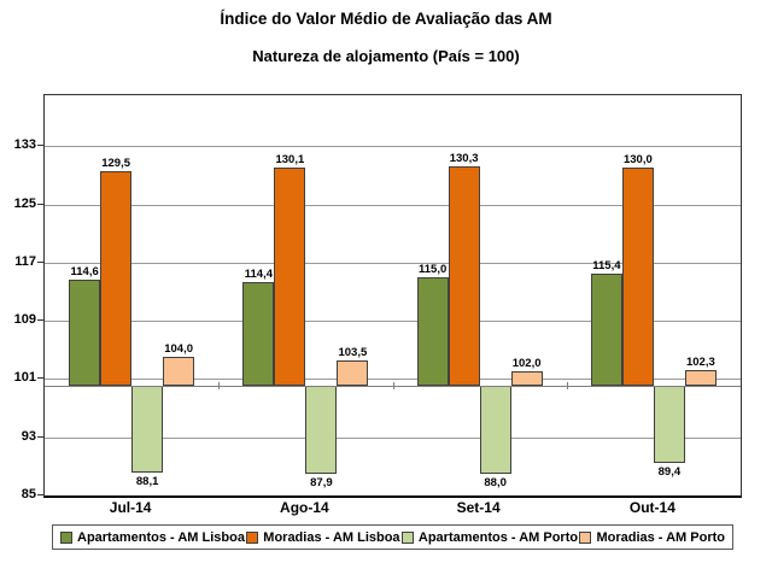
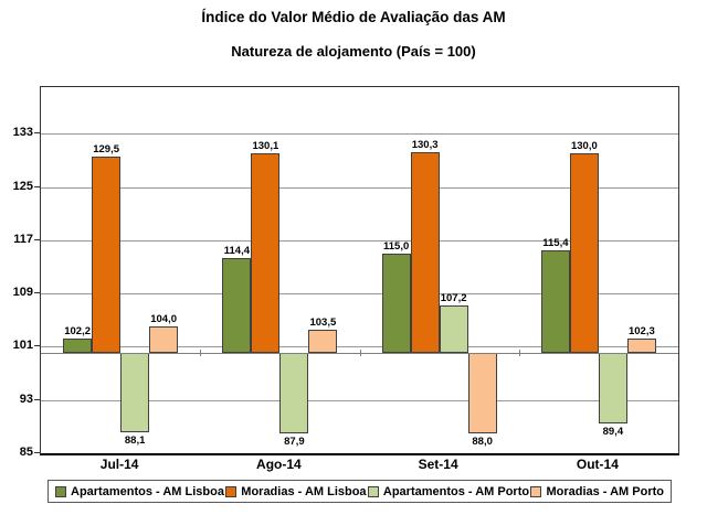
Apartamentos - AM Lisboa/Jul-14: 114,6 -> 102,2
Apartamentos - AM Porto/Set-14: 88,0 -> 107,2
Moradias - AM Porto/Set-14: 102,0 -> 88,0
